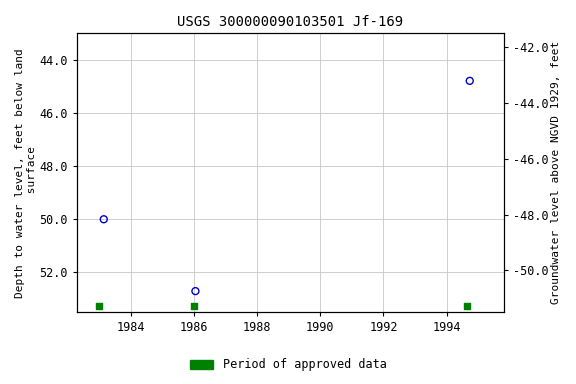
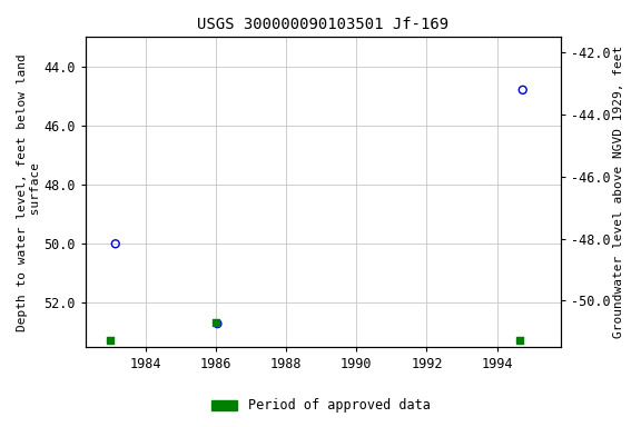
Period of approved data/1986: 53.25 -> 52.65
